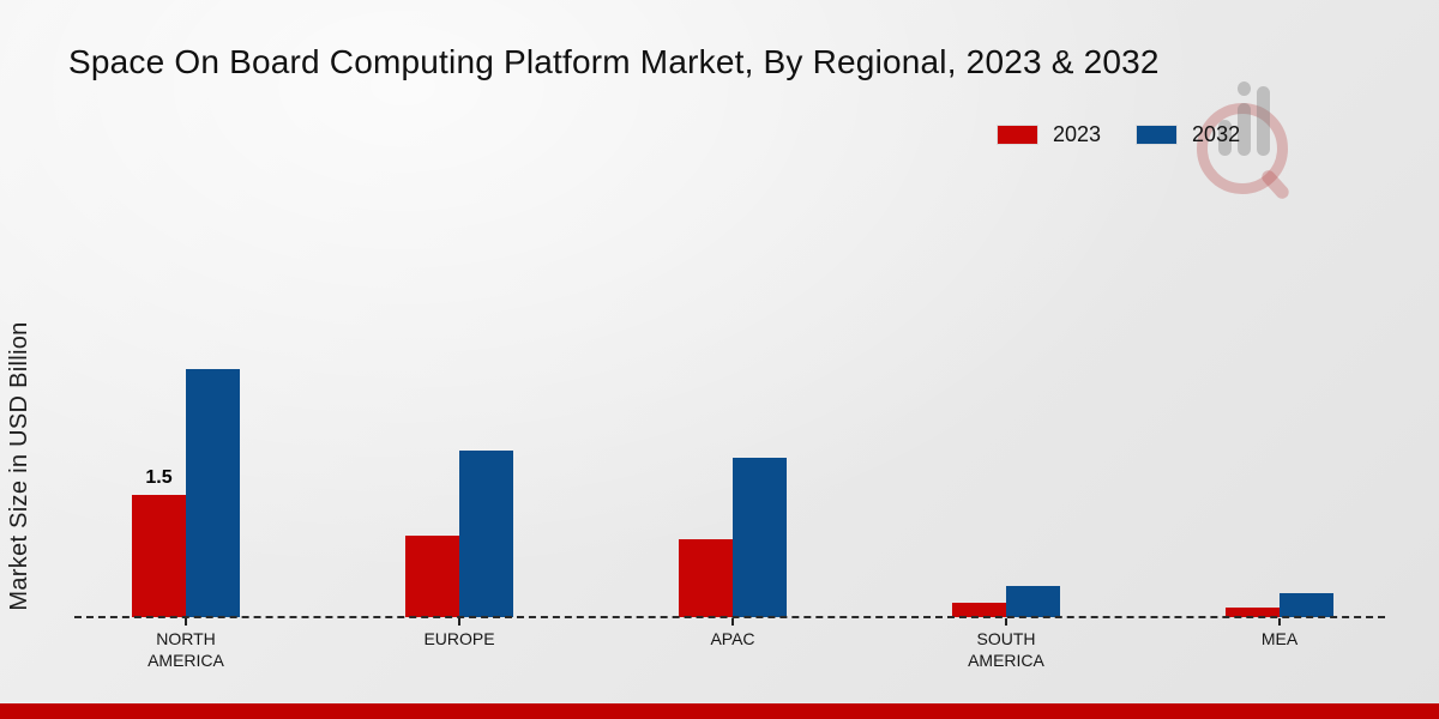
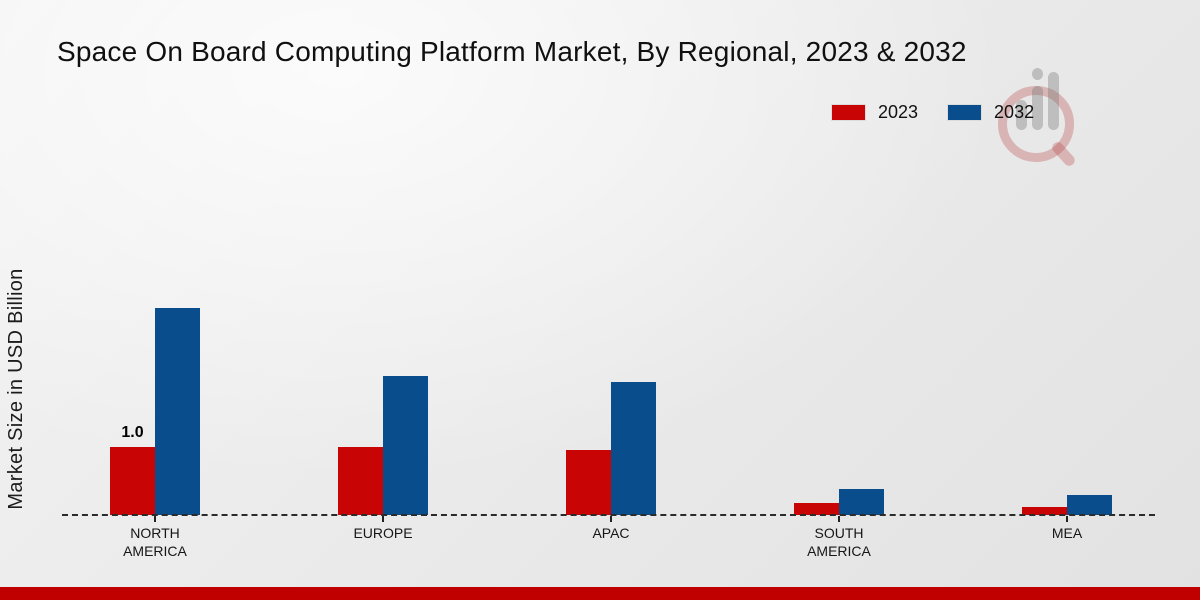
2023/NORTH AMERICA: 1.5 -> 1.0
